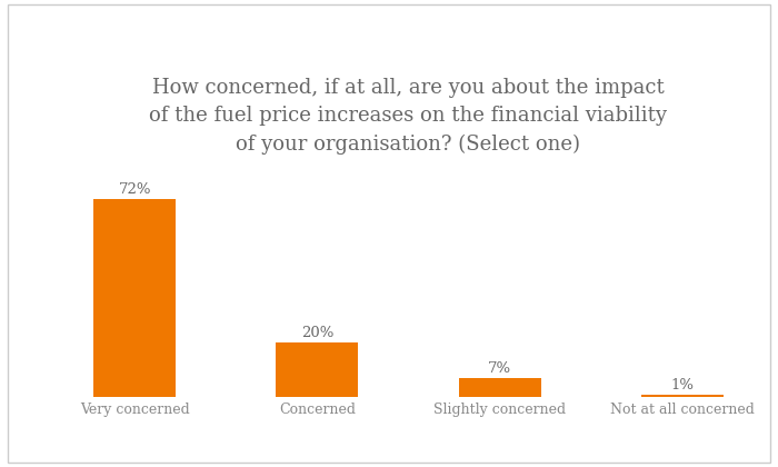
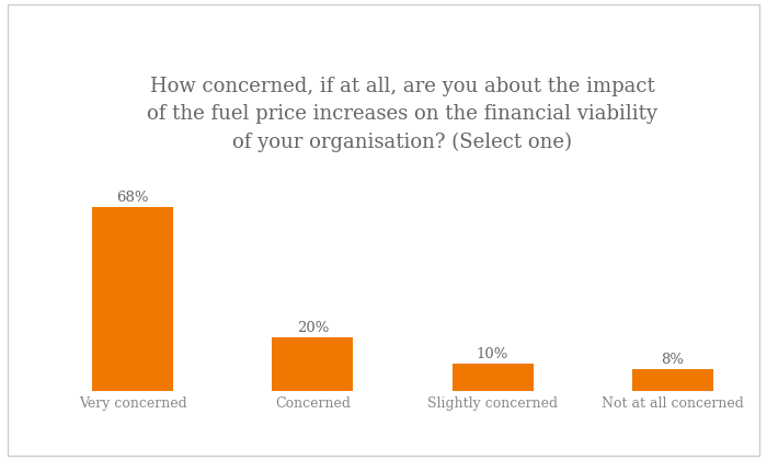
Very concerned: 72% -> 68%
Slightly concerned: 7% -> 10%
Not at all concerned: 1% -> 8%
